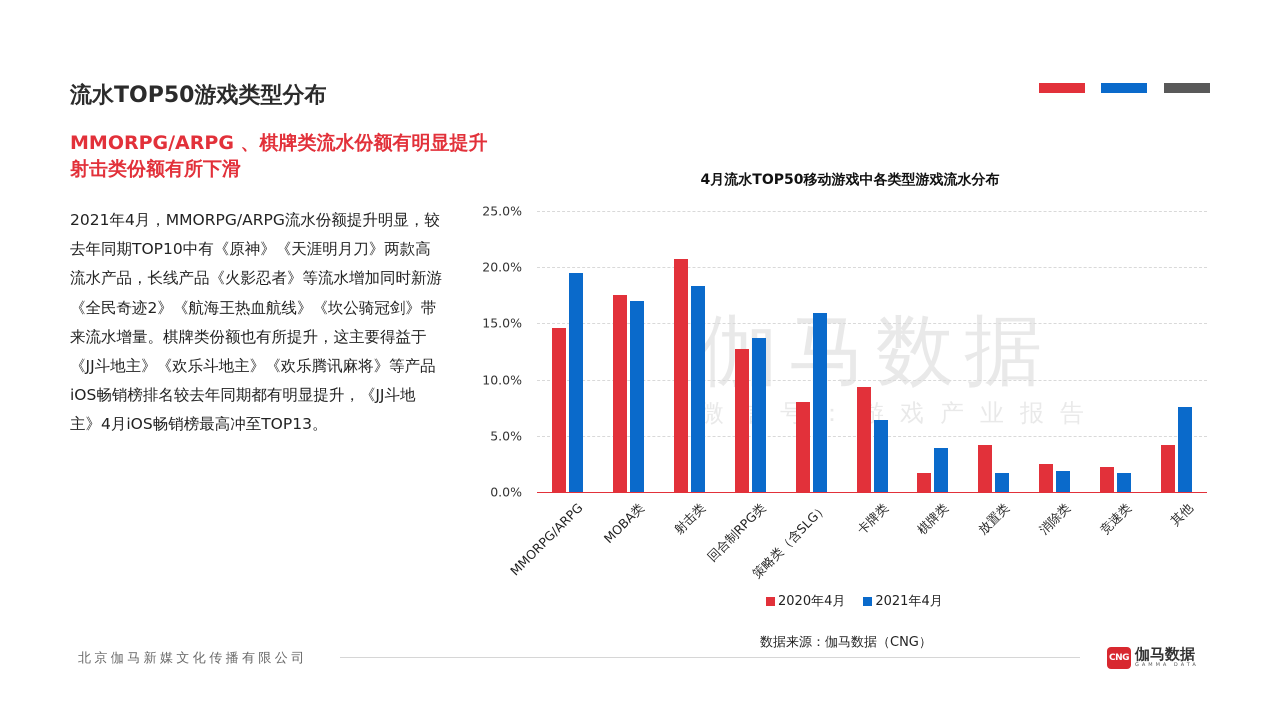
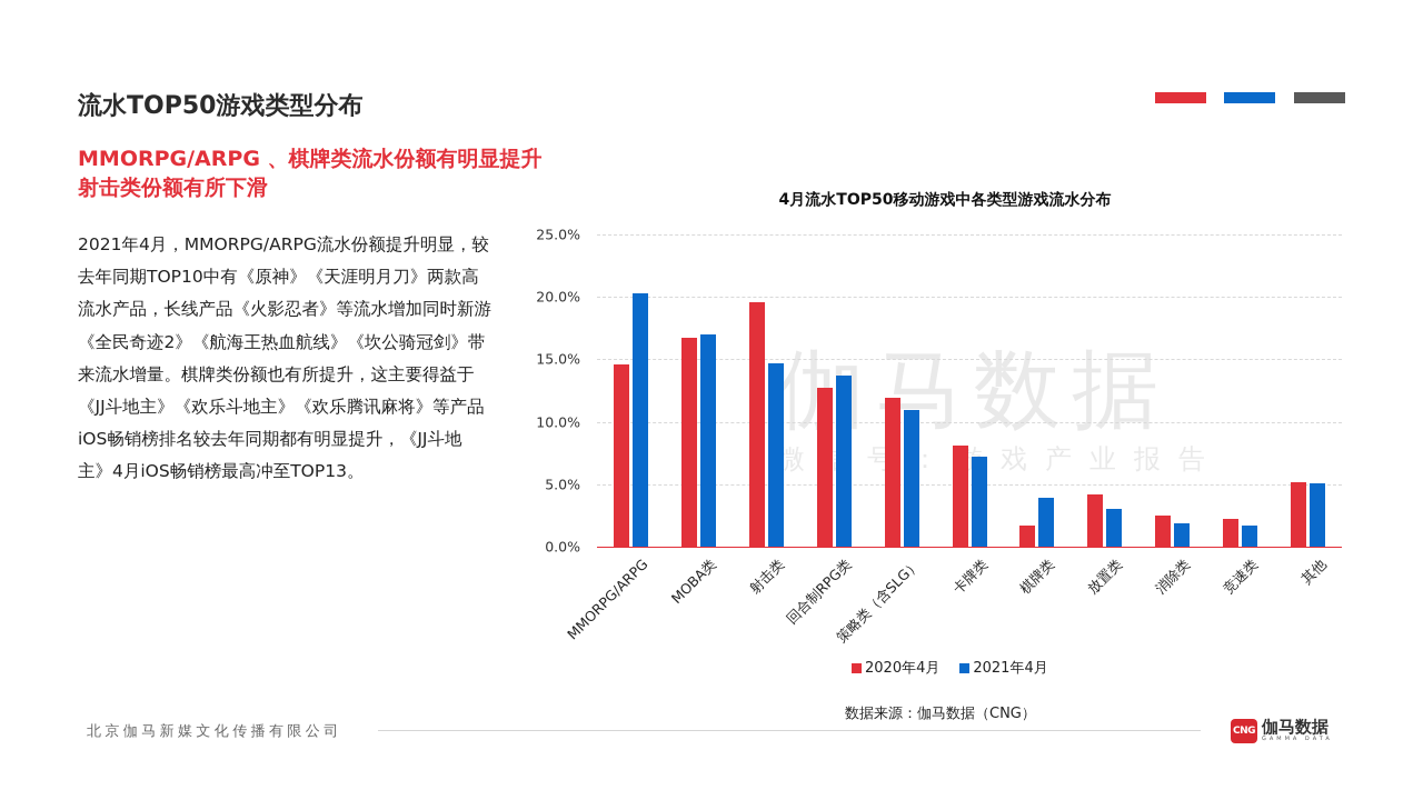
2021年4月/MMORPG/ARPG: 19.5% -> 20.3%
2020年4月/MOBA类: 17.5% -> 16.7%
2020年4月/射击类: 20.7% -> 19.6%
2021年4月/射击类: 18.3% -> 14.7%
2020年4月/策略类（含SLG）: 8.0% -> 11.9%
2021年4月/策略类（含SLG）: 15.9% -> 10.9%
2020年4月/卡牌类: 9.3% -> 8.1%
2021年4月/卡牌类: 6.4% -> 7.2%
2021年4月/放置类: 1.7% -> 3.0%
2020年4月/其他: 4.2% -> 5.2%
2021年4月/其他: 7.6% -> 5.1%
